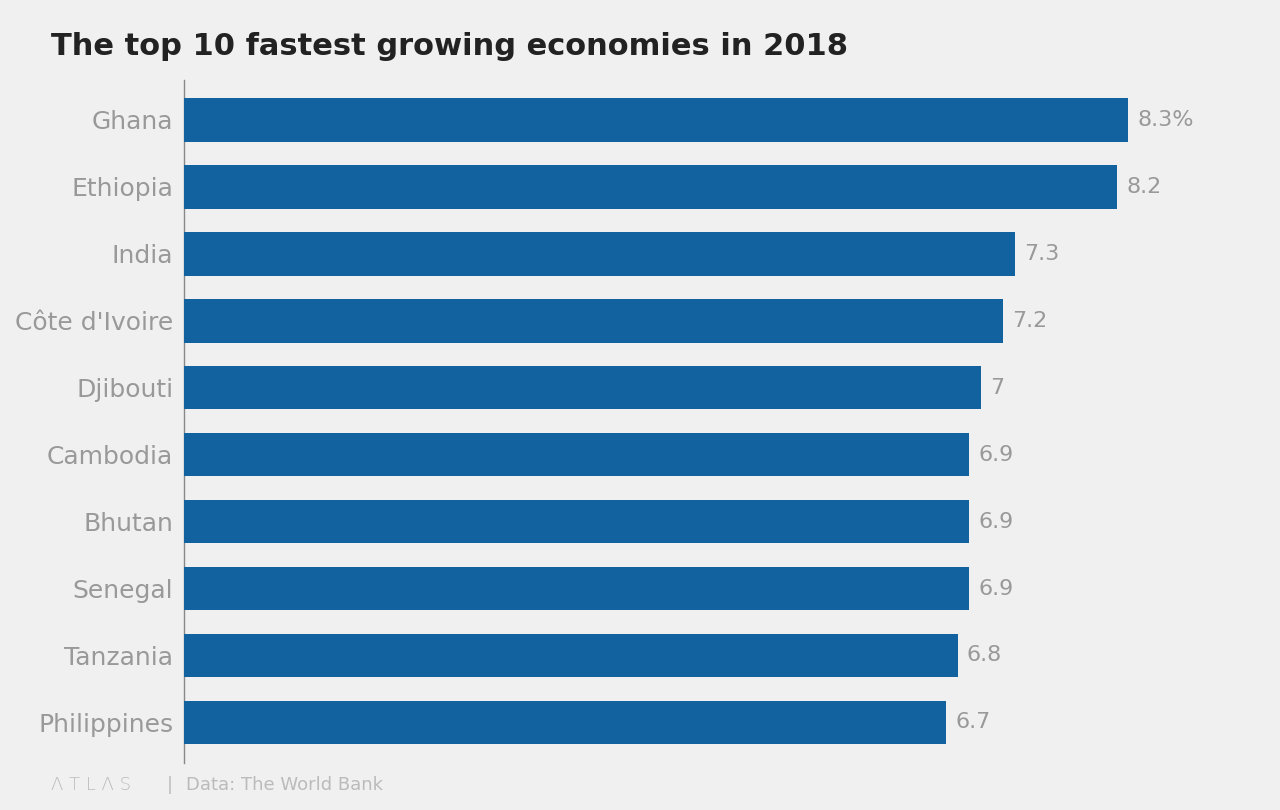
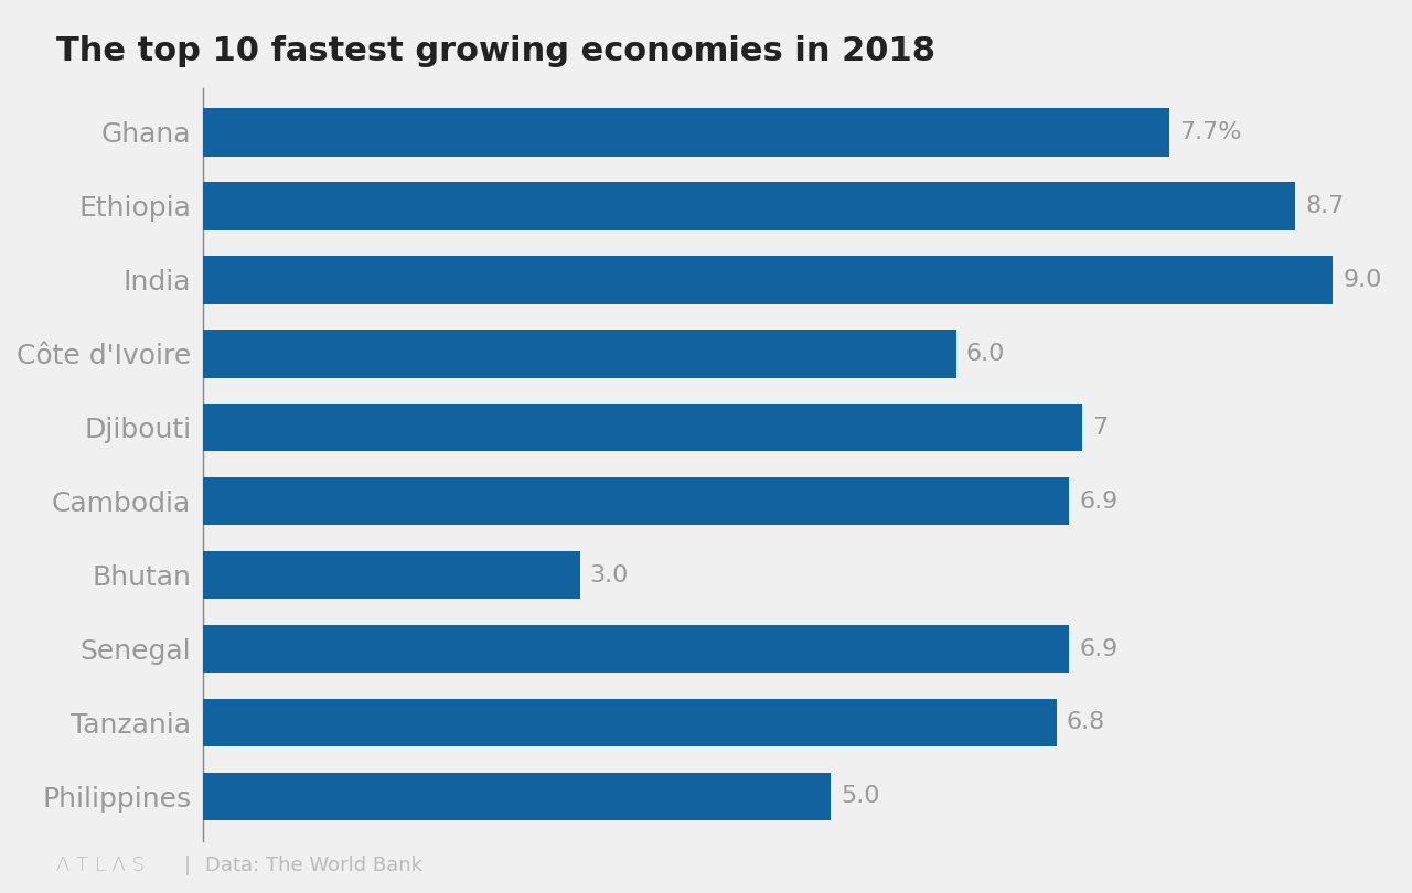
Ghana: 8.3% -> 7.7%
Ethiopia: 8.2 -> 8.7
India: 7.3 -> 9.0
Côte d'Ivoire: 7.2 -> 6.0
Bhutan: 6.9 -> 3.0
Philippines: 6.7 -> 5.0
